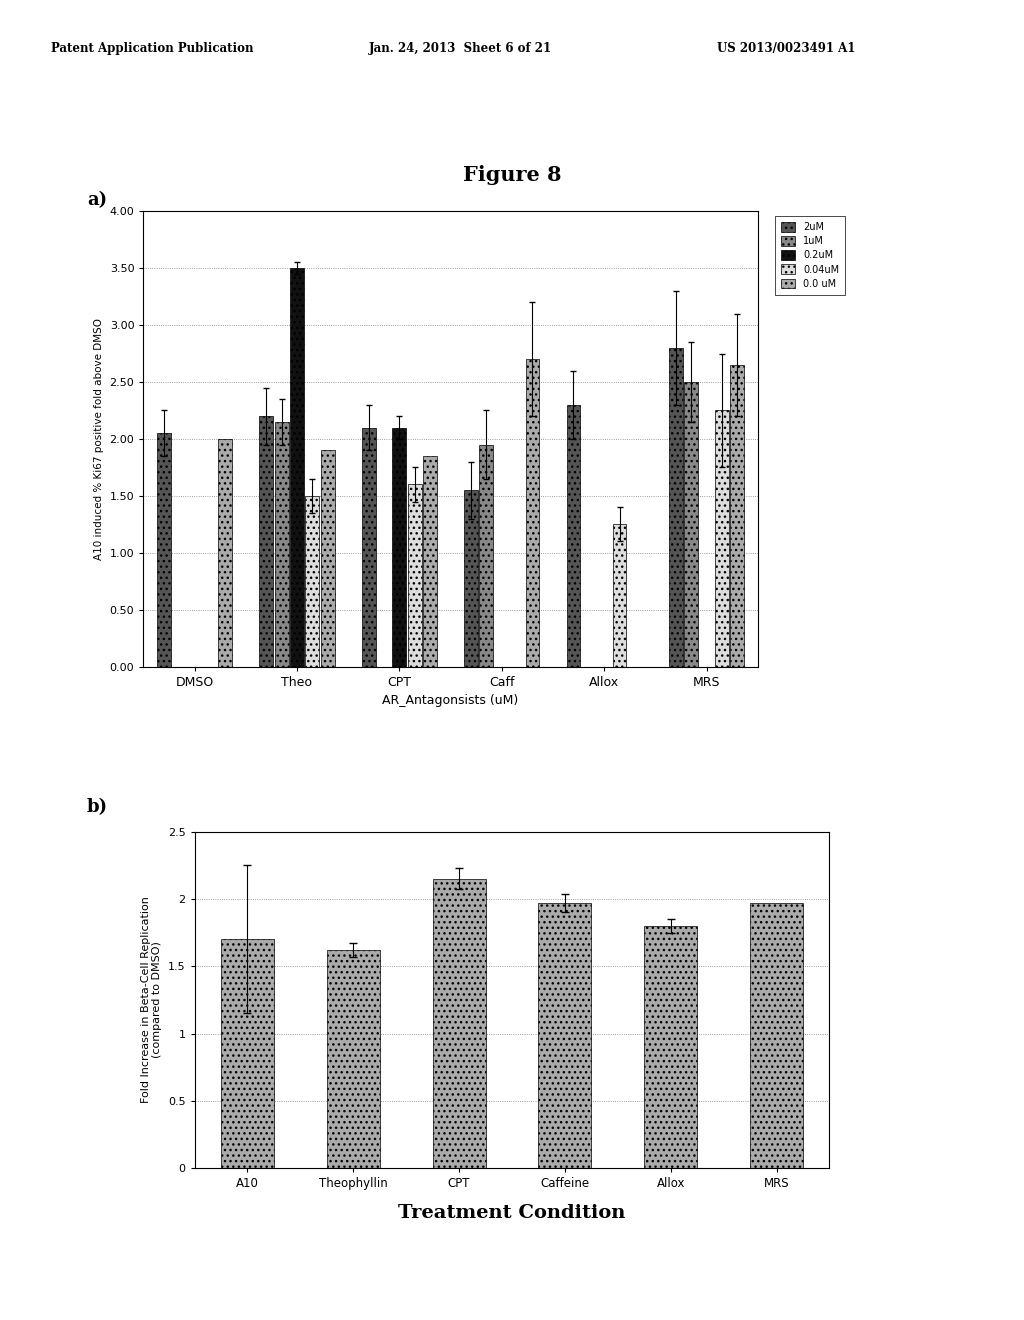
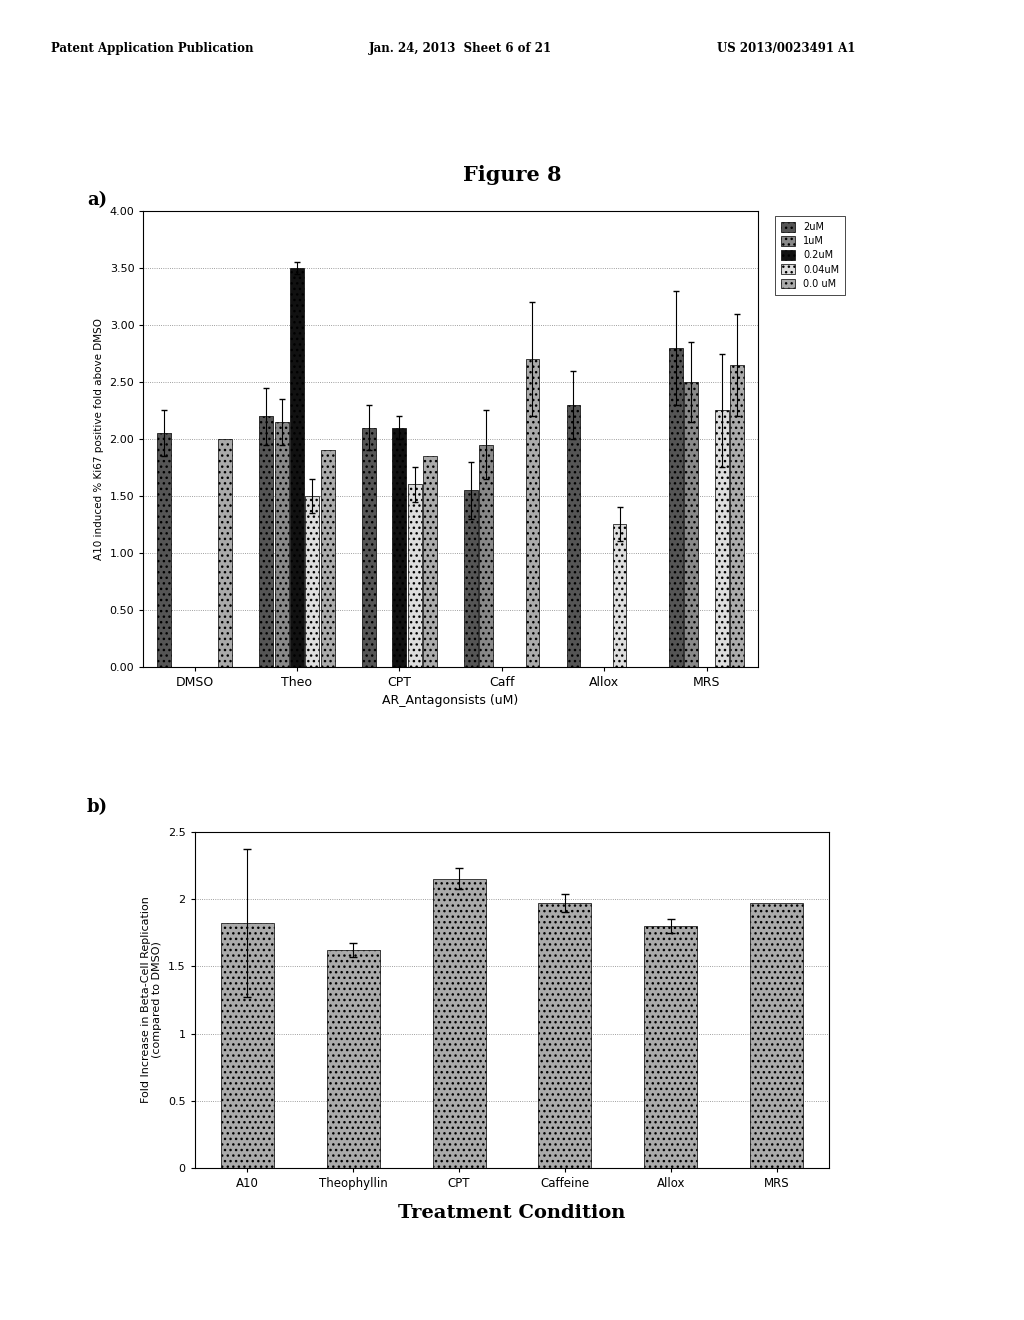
A10: 1.70 -> 1.82
